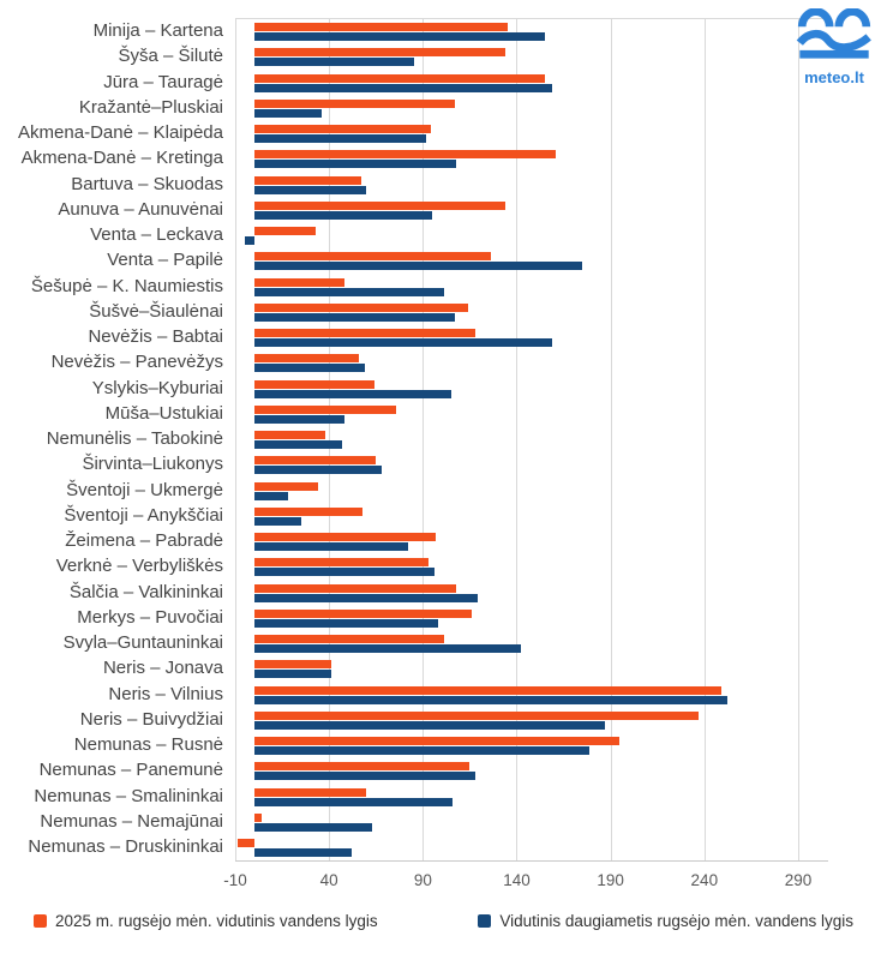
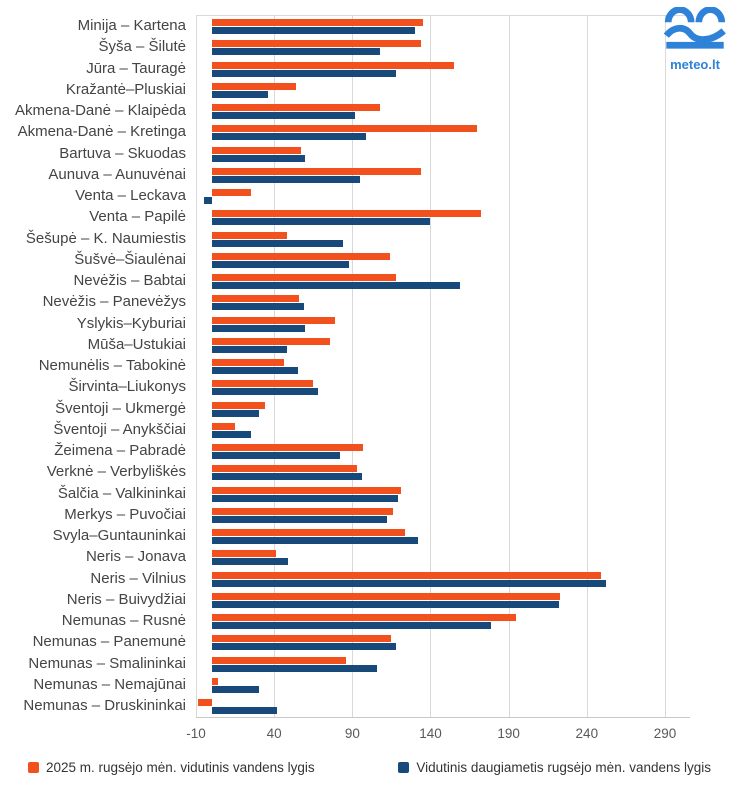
Vidutinis daugiametis rugsėjo mėn. vandens lygis/Minija – Kartena: 155 -> 130
Vidutinis daugiametis rugsėjo mėn. vandens lygis/Šyša – Šilutė: 85 -> 108
Vidutinis daugiametis rugsėjo mėn. vandens lygis/Jūra – Tauragė: 159 -> 118
2025 m. rugsėjo mėn. vidutinis vandens lygis/Kražantė–Pluskiai: 107 -> 54
2025 m. rugsėjo mėn. vidutinis vandens lygis/Akmena-Danė – Klaipėda: 94 -> 108
2025 m. rugsėjo mėn. vidutinis vandens lygis/Akmena-Danė – Kretinga: 161 -> 170
Vidutinis daugiametis rugsėjo mėn. vandens lygis/Akmena-Danė – Kretinga: 108 -> 99
2025 m. rugsėjo mėn. vidutinis vandens lygis/Venta – Leckava: 33 -> 25
2025 m. rugsėjo mėn. vidutinis vandens lygis/Venta – Papilė: 126 -> 172
Vidutinis daugiametis rugsėjo mėn. vandens lygis/Venta – Papilė: 175 -> 140
Vidutinis daugiametis rugsėjo mėn. vandens lygis/Šešupė – K. Naumiestis: 101 -> 84
Vidutinis daugiametis rugsėjo mėn. vandens lygis/Šušvė–Šiaulėnai: 107 -> 88
2025 m. rugsėjo mėn. vidutinis vandens lygis/Yslykis–Kyburiai: 64 -> 79
Vidutinis daugiametis rugsėjo mėn. vandens lygis/Yslykis–Kyburiai: 105 -> 60
2025 m. rugsėjo mėn. vidutinis vandens lygis/Nemunėlis – Tabokinė: 38 -> 46
Vidutinis daugiametis rugsėjo mėn. vandens lygis/Nemunėlis – Tabokinė: 47 -> 55
Vidutinis daugiametis rugsėjo mėn. vandens lygis/Šventoji – Ukmergė: 18 -> 30
2025 m. rugsėjo mėn. vidutinis vandens lygis/Šventoji – Anykščiai: 58 -> 15
2025 m. rugsėjo mėn. vidutinis vandens lygis/Šalčia – Valkininkai: 108 -> 121
Vidutinis daugiametis rugsėjo mėn. vandens lygis/Merkys – Puvočiai: 98 -> 112
2025 m. rugsėjo mėn. vidutinis vandens lygis/Svyla–Guntauninkai: 101 -> 124
Vidutinis daugiametis rugsėjo mėn. vandens lygis/Svyla–Guntauninkai: 142 -> 132
Vidutinis daugiametis rugsėjo mėn. vandens lygis/Neris – Jonava: 41 -> 49
2025 m. rugsėjo mėn. vidutinis vandens lygis/Neris – Buivydžiai: 237 -> 223
Vidutinis daugiametis rugsėjo mėn. vandens lygis/Neris – Buivydžiai: 187 -> 222
2025 m. rugsėjo mėn. vidutinis vandens lygis/Nemunas – Smalininkai: 60 -> 86
Vidutinis daugiametis rugsėjo mėn. vandens lygis/Nemunas – Nemajūnai: 63 -> 30
Vidutinis daugiametis rugsėjo mėn. vandens lygis/Nemunas – Druskininkai: 52 -> 42
